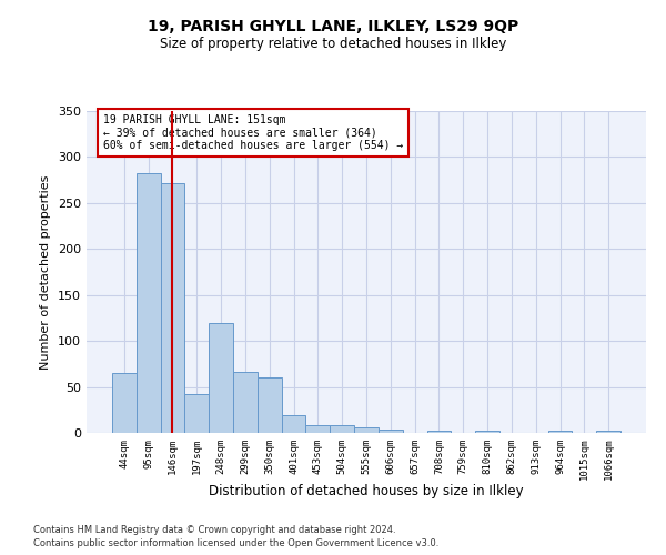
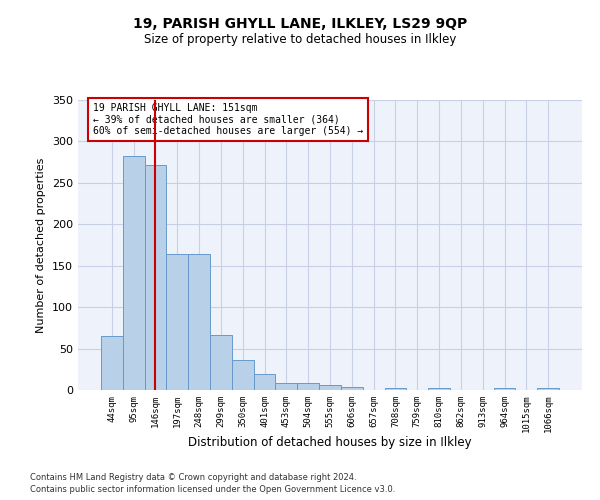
197sqm: 42 -> 164
248sqm: 120 -> 164
350sqm: 60 -> 36
